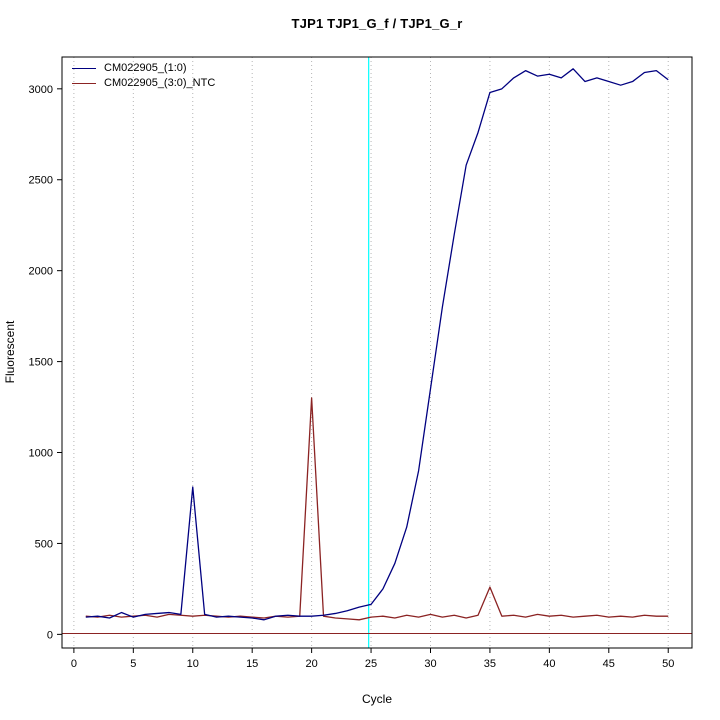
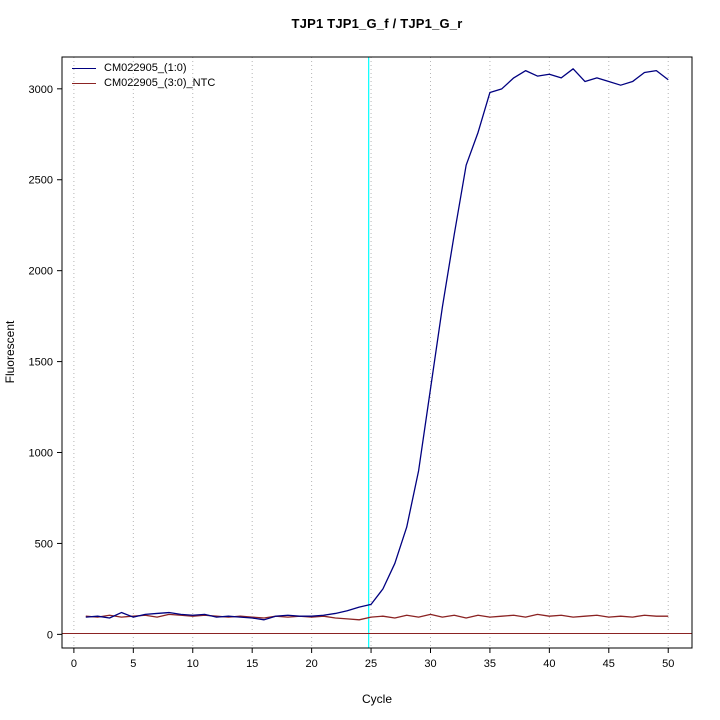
CM022905_(1:0)/10: 810 -> 100
CM022905_(3:0)_NTC/20: 1300 -> 100
CM022905_(3:0)_NTC/35: 260 -> 100
